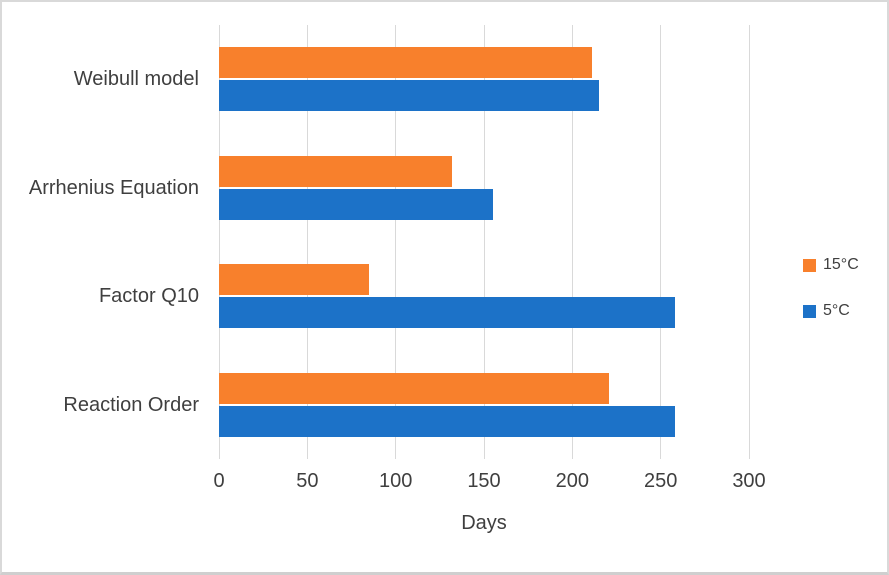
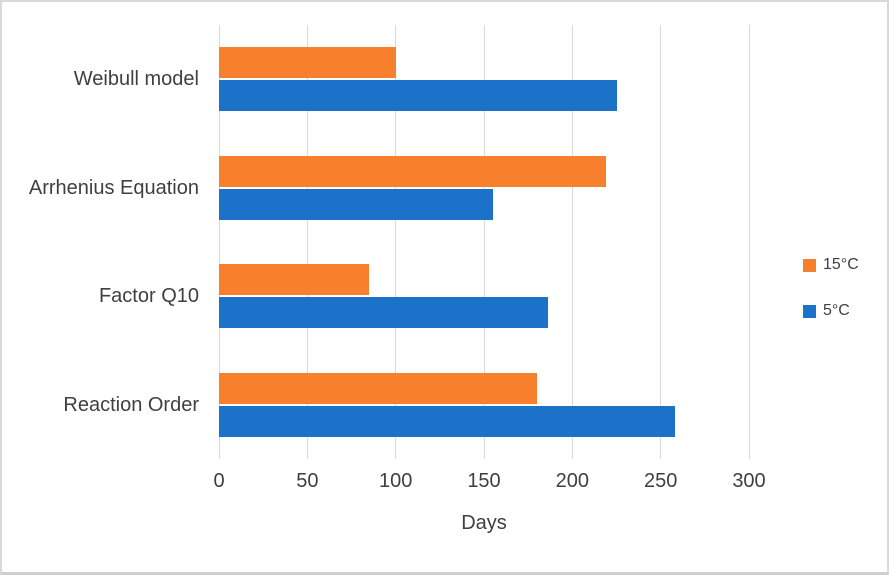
15°C/Weibull model: 211 -> 100
5°C/Weibull model: 215 -> 225
15°C/Arrhenius Equation: 132 -> 219
5°C/Factor Q10: 258 -> 186
15°C/Reaction Order: 221 -> 180
